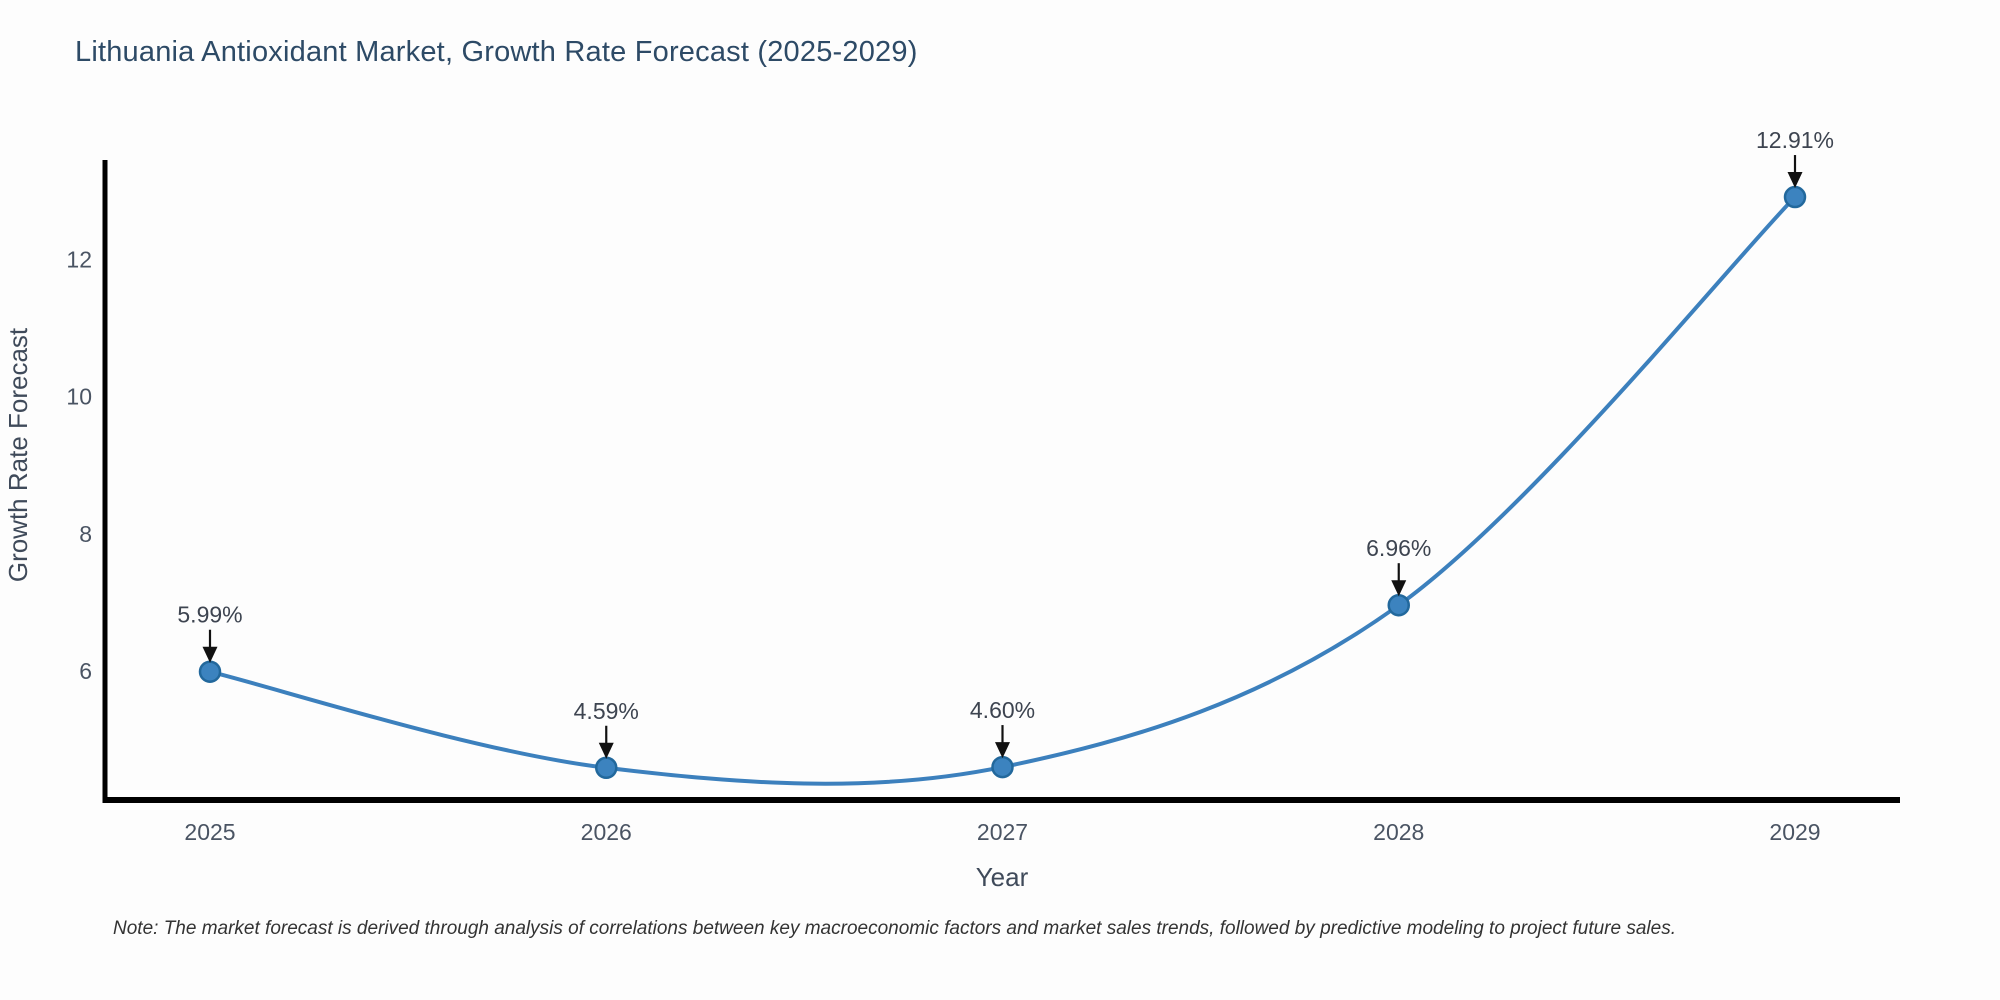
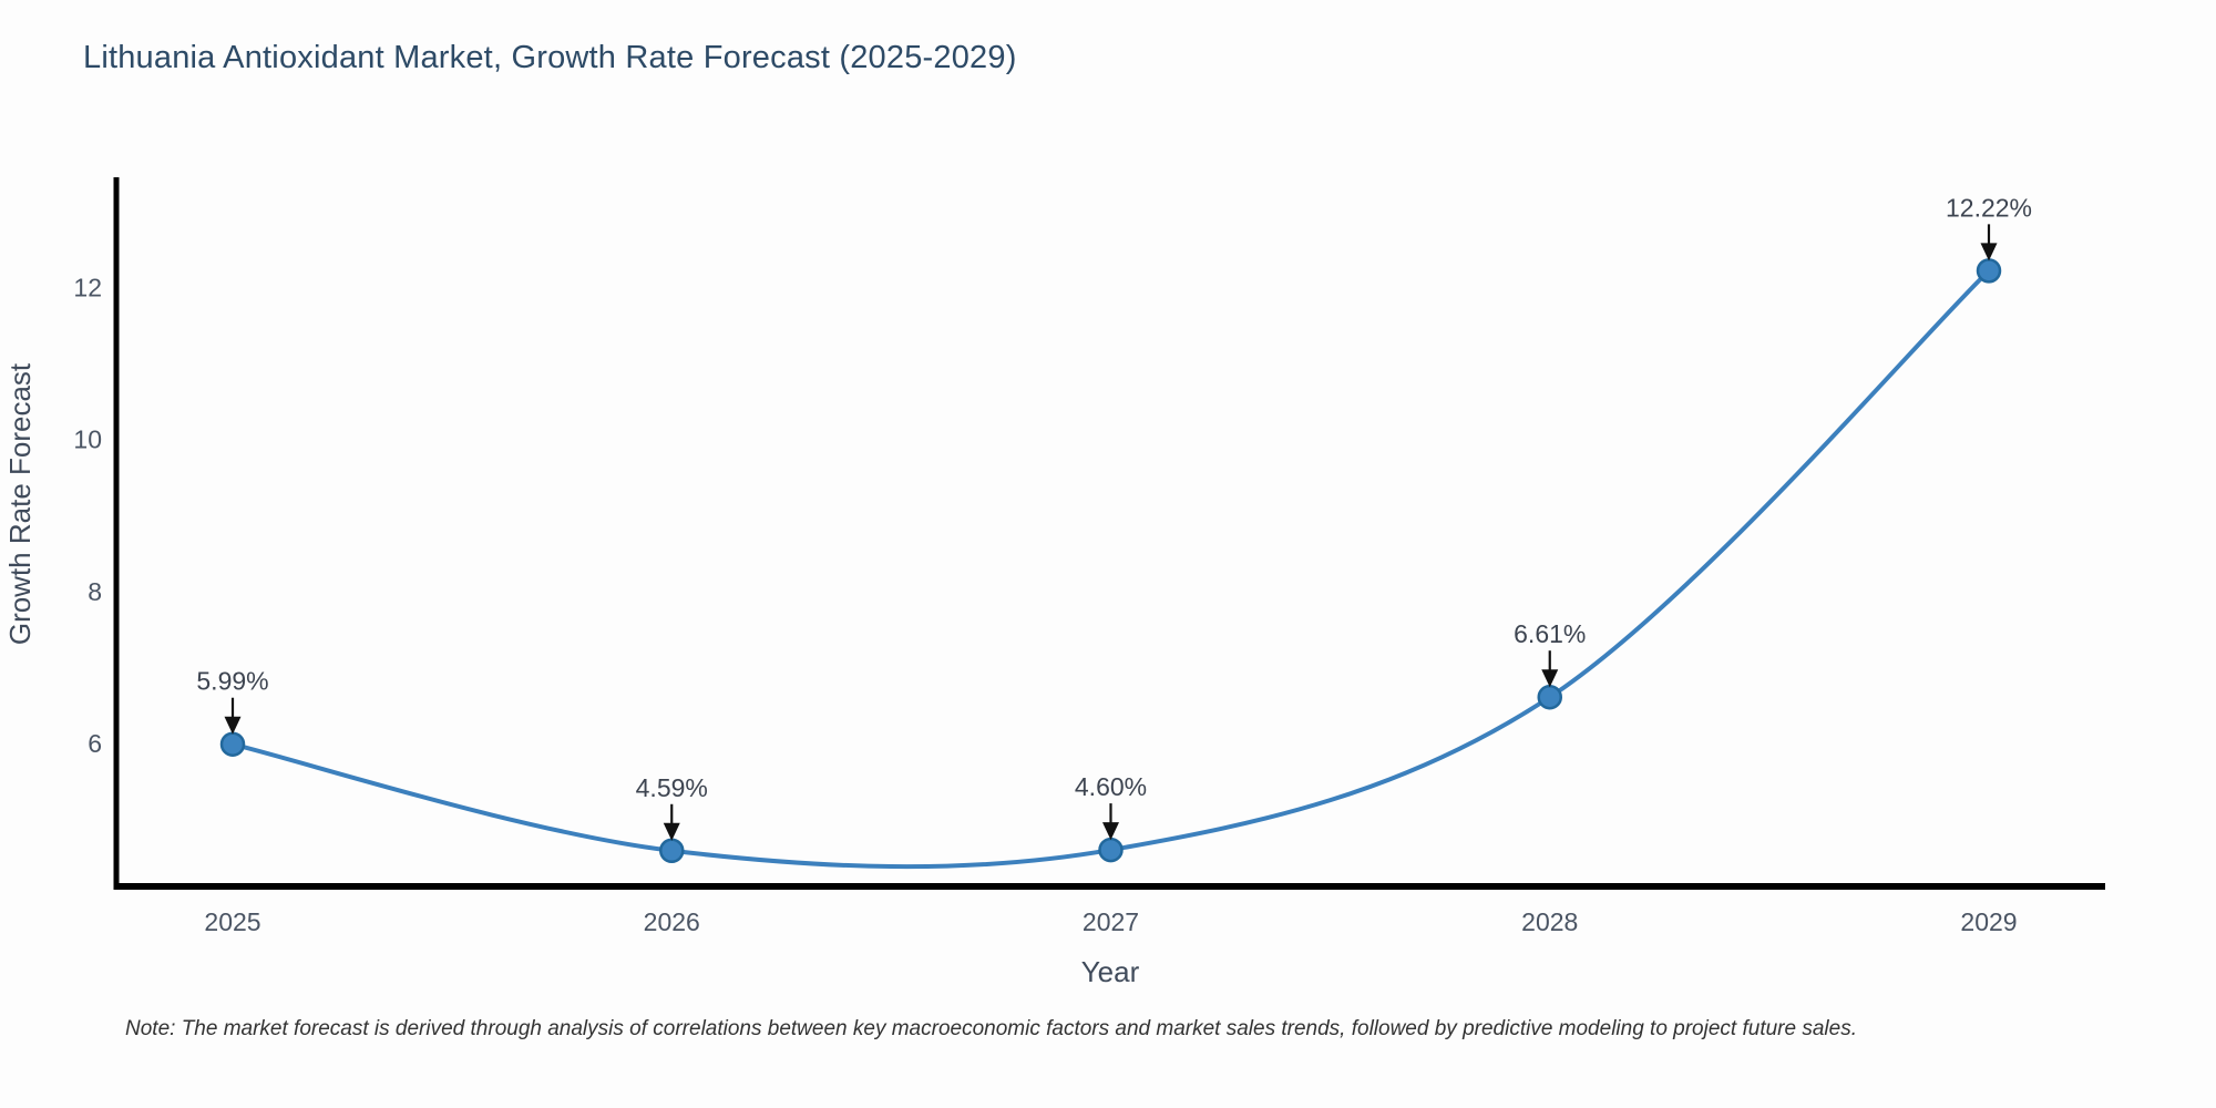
2028: 6.96% -> 6.61%
2029: 12.91% -> 12.22%
